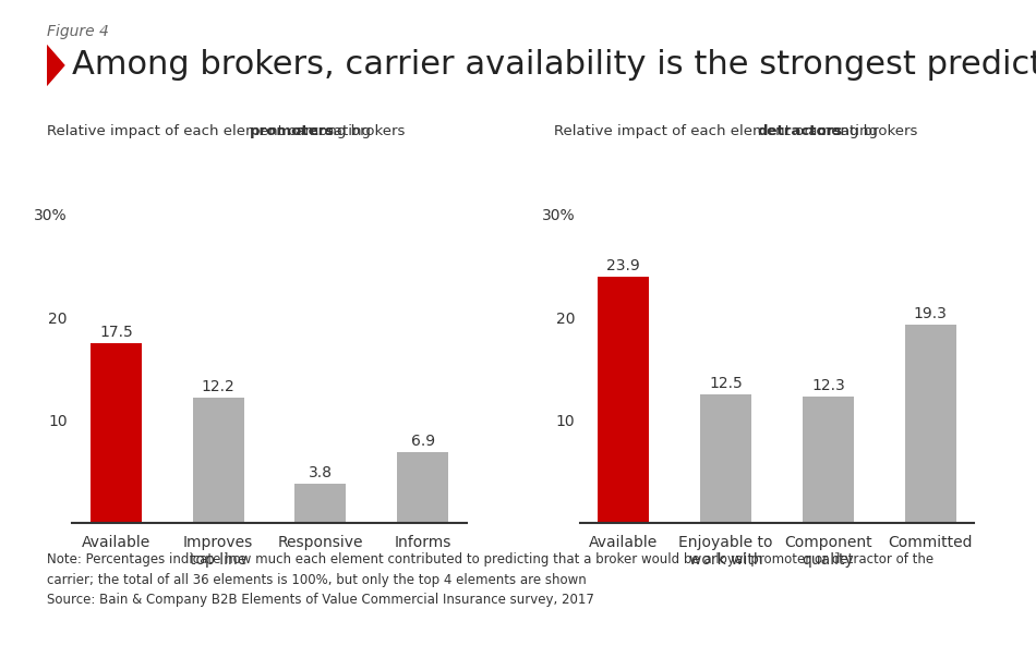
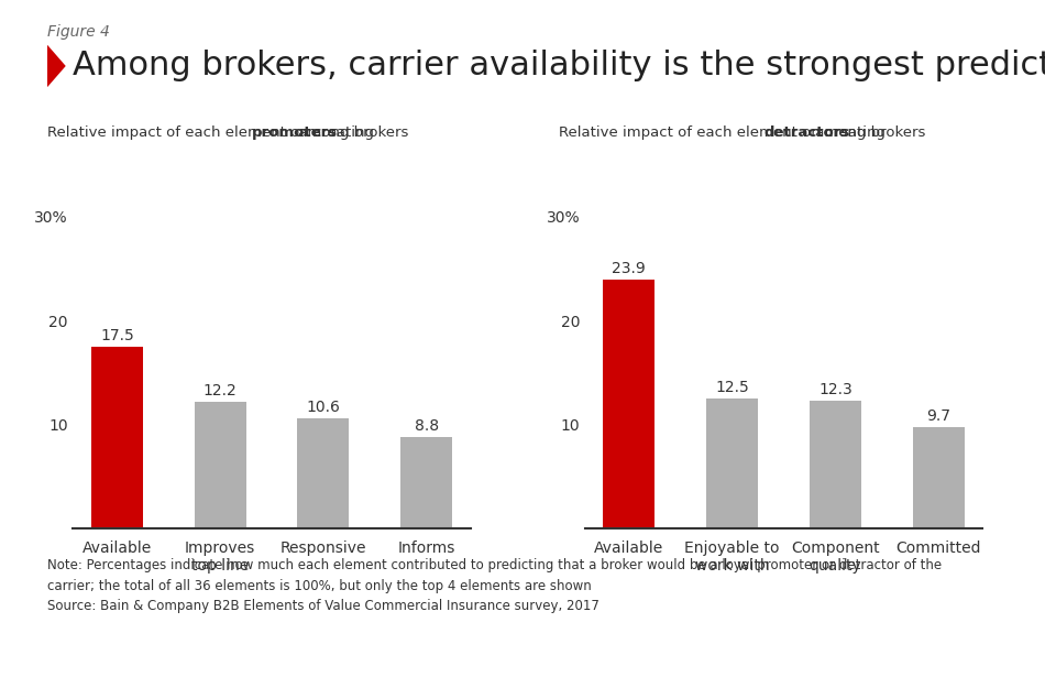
Responsive: 3.8 -> 10.6
Informs: 6.9 -> 8.8
Committed: 19.3 -> 9.7
